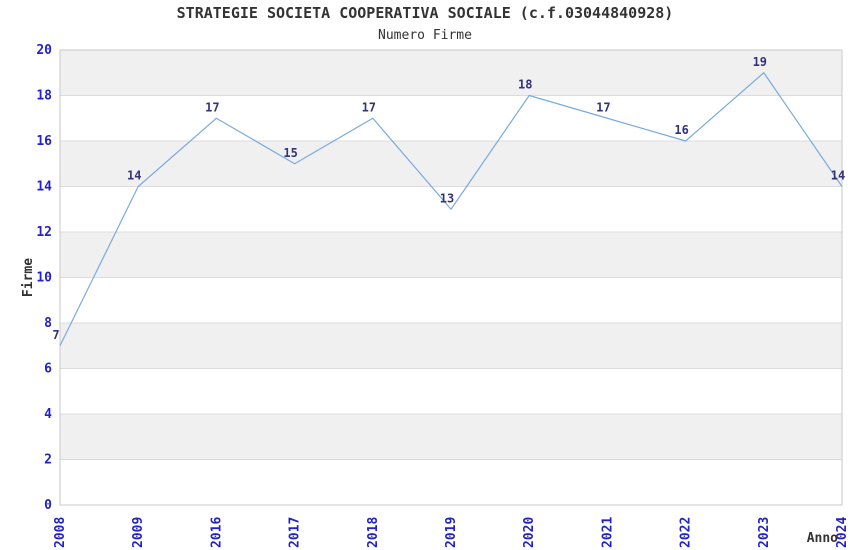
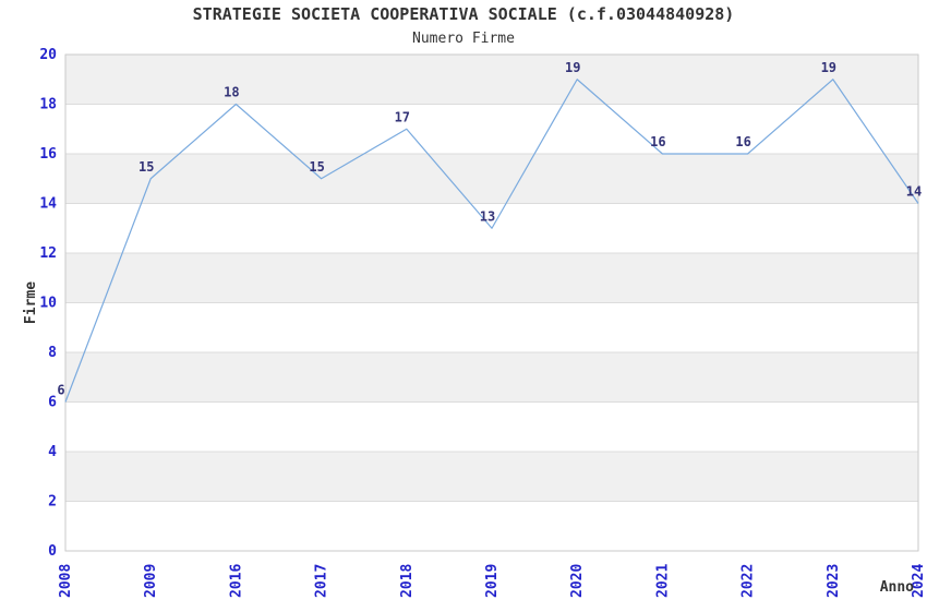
2008: 7 -> 6
2009: 14 -> 15
2016: 17 -> 18
2020: 18 -> 19
2021: 17 -> 16
